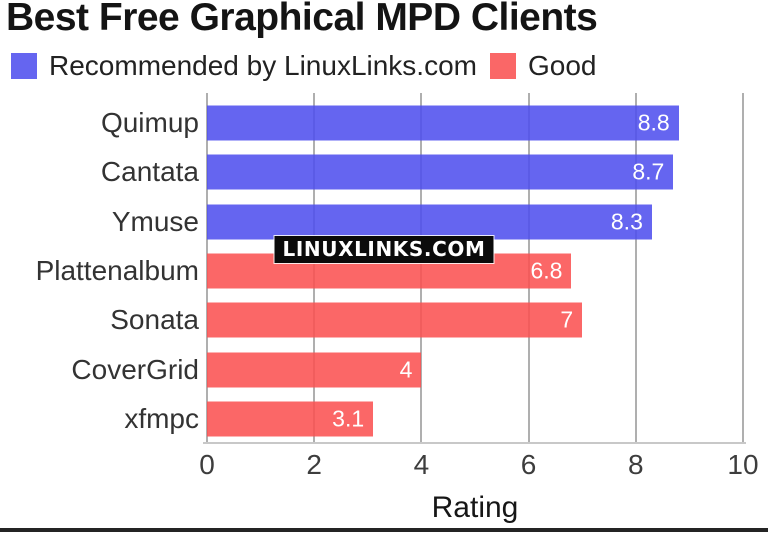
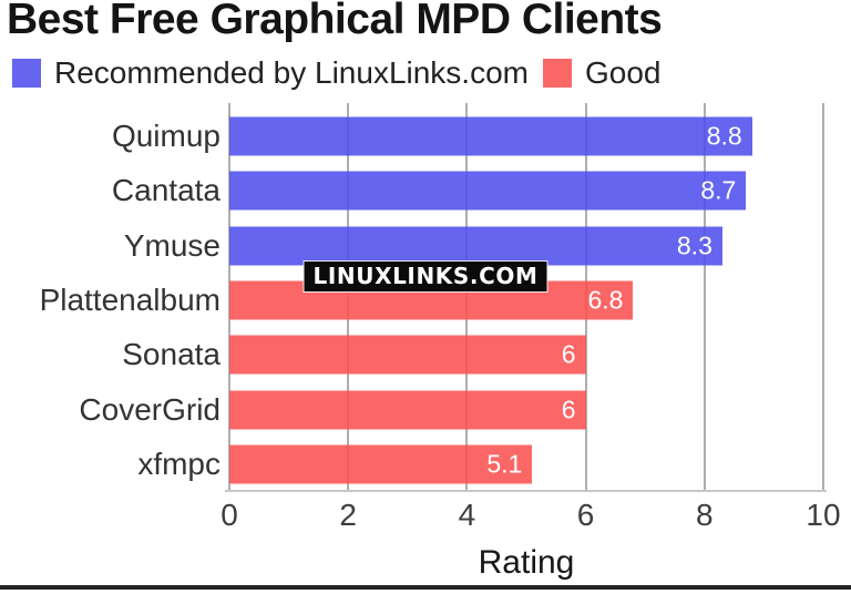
Sonata: 7 -> 6
CoverGrid: 4 -> 6
xfmpc: 3.1 -> 5.1
